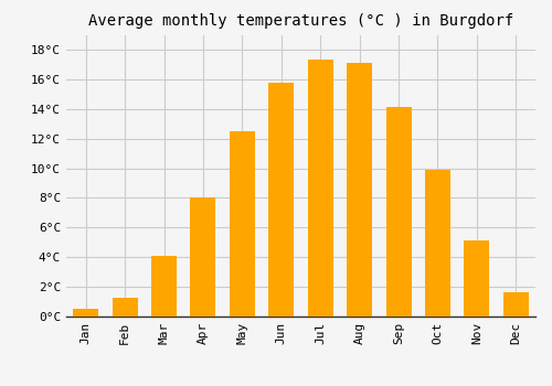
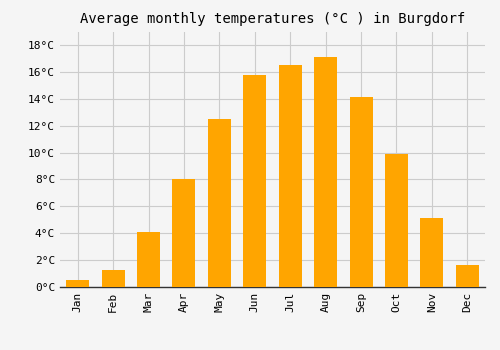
Jul: 17.3°C -> 16.5°C
